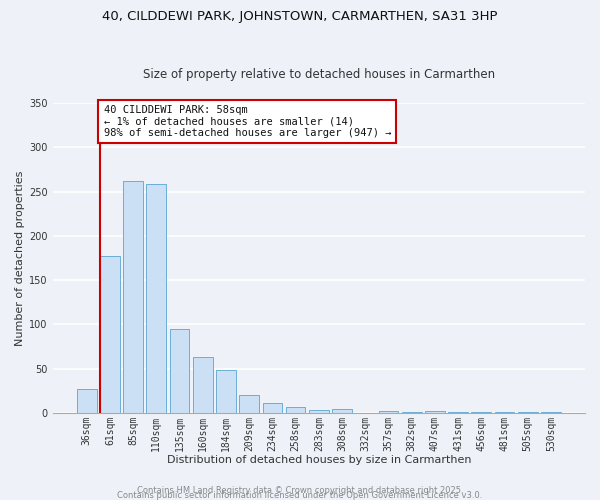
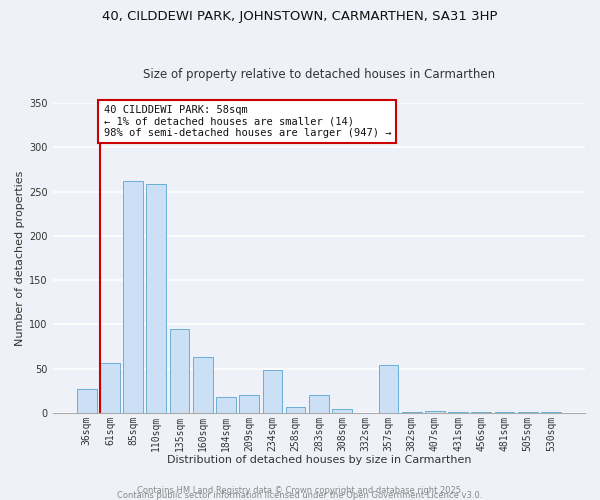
61sqm: 177 -> 56
184sqm: 48 -> 18
234sqm: 11 -> 48
283sqm: 3 -> 20
357sqm: 2 -> 54
